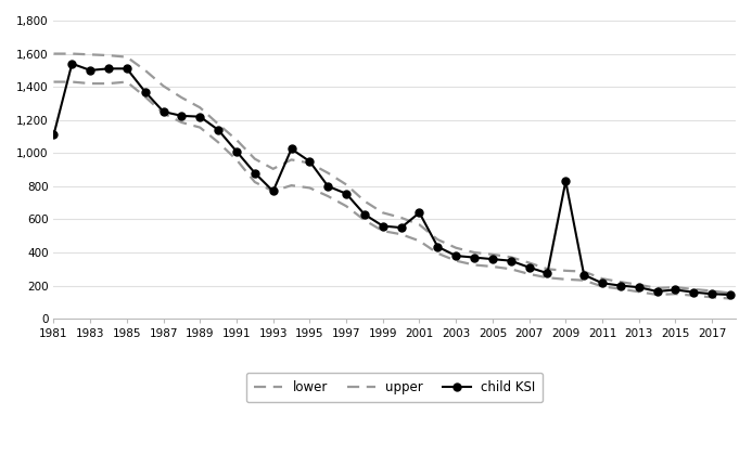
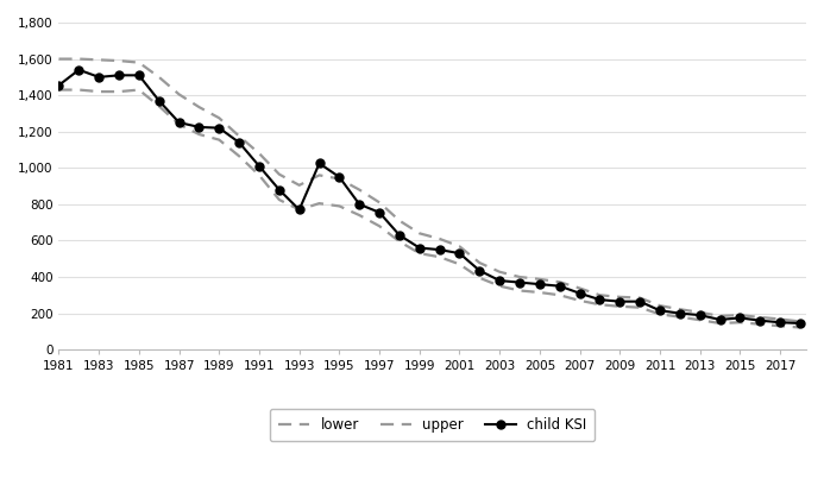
child KSI/1981: 1,110 -> 1,460
child KSI/2001: 640 -> 530
child KSI/2009: 830 -> 260
